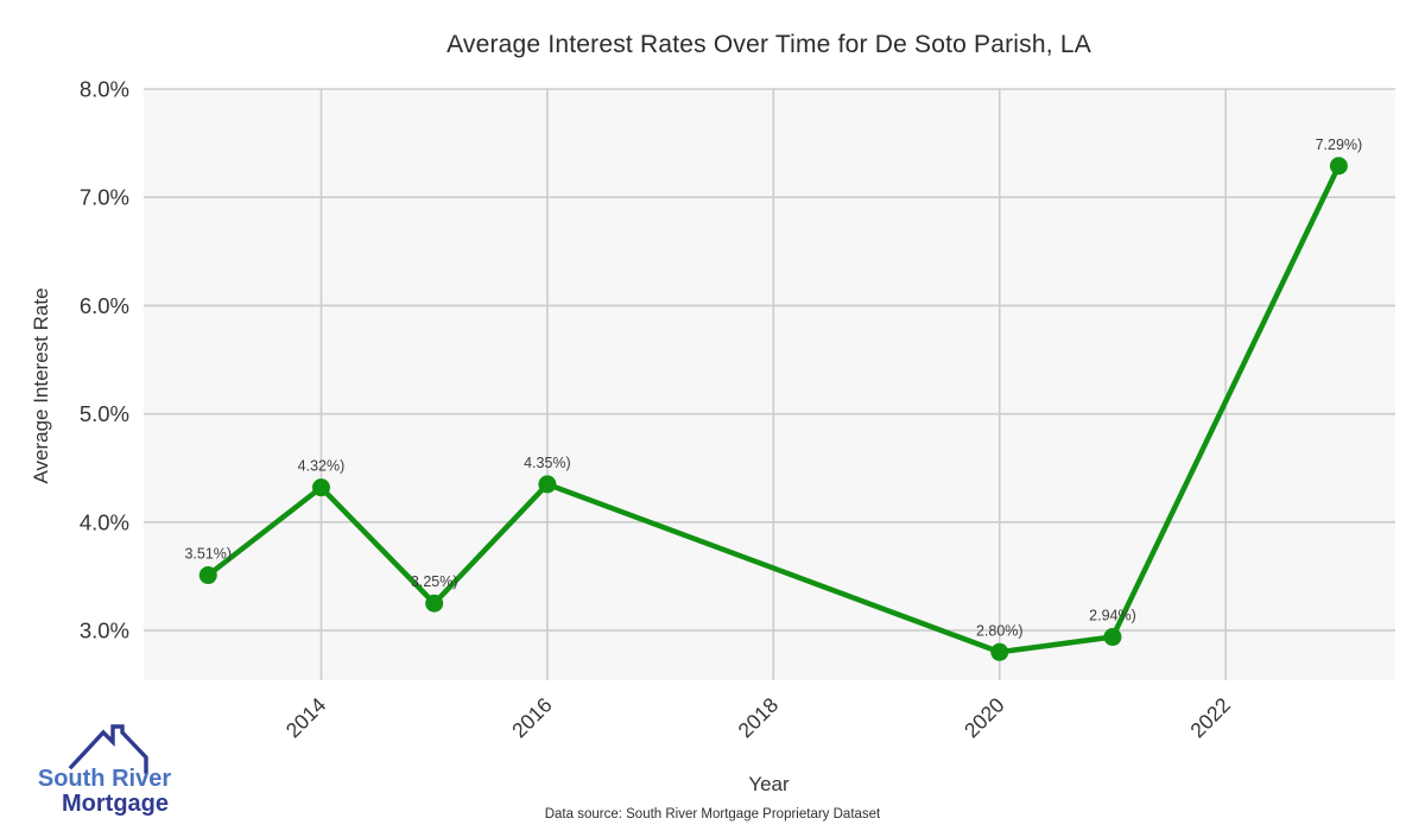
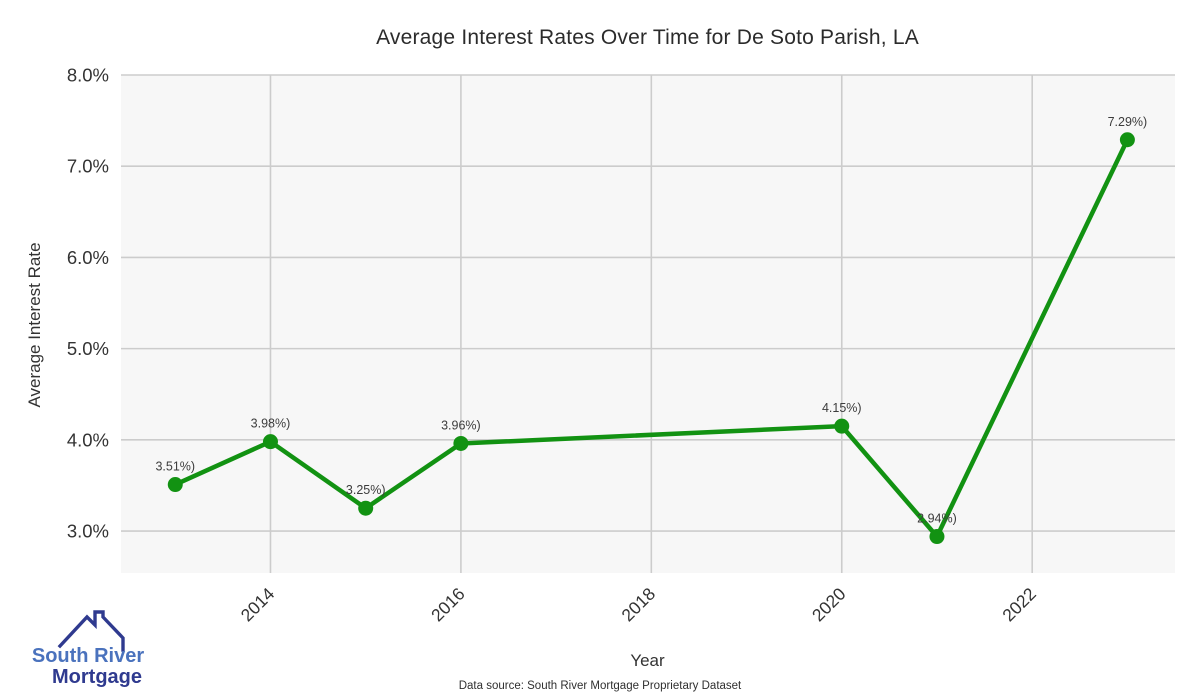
2014: 4.32% -> 3.98%
2016: 4.35% -> 3.96%
2020: 2.80% -> 4.15%
